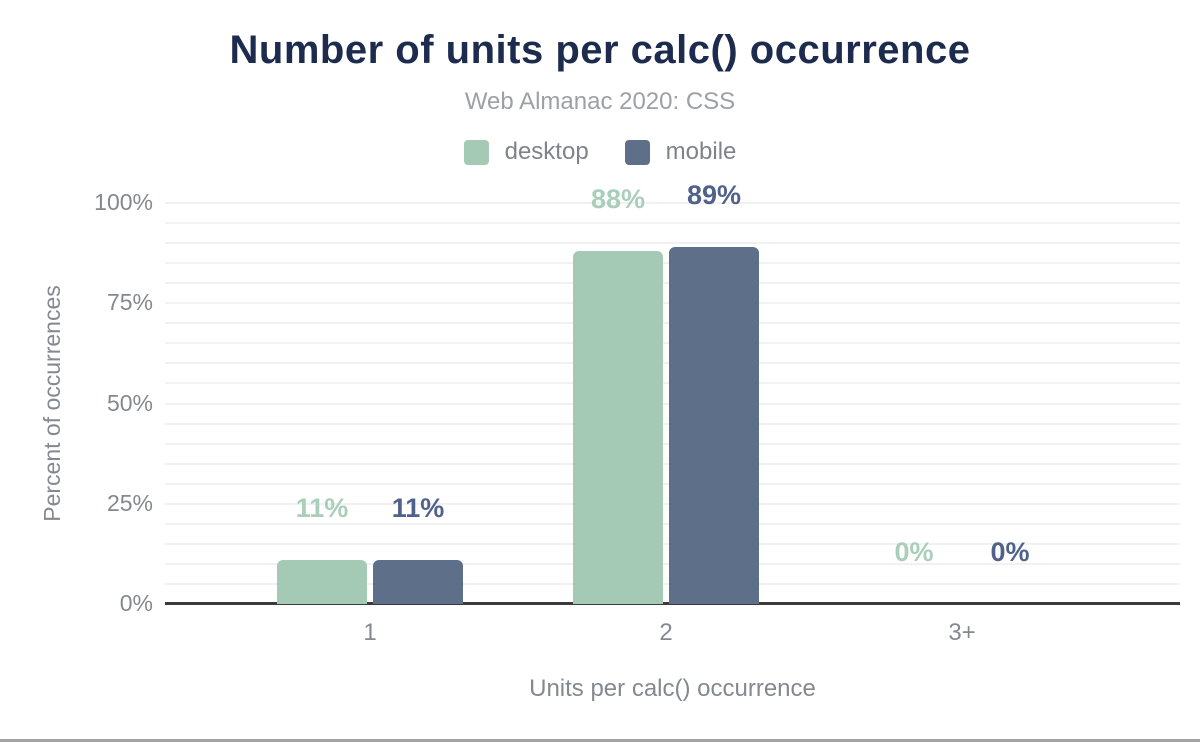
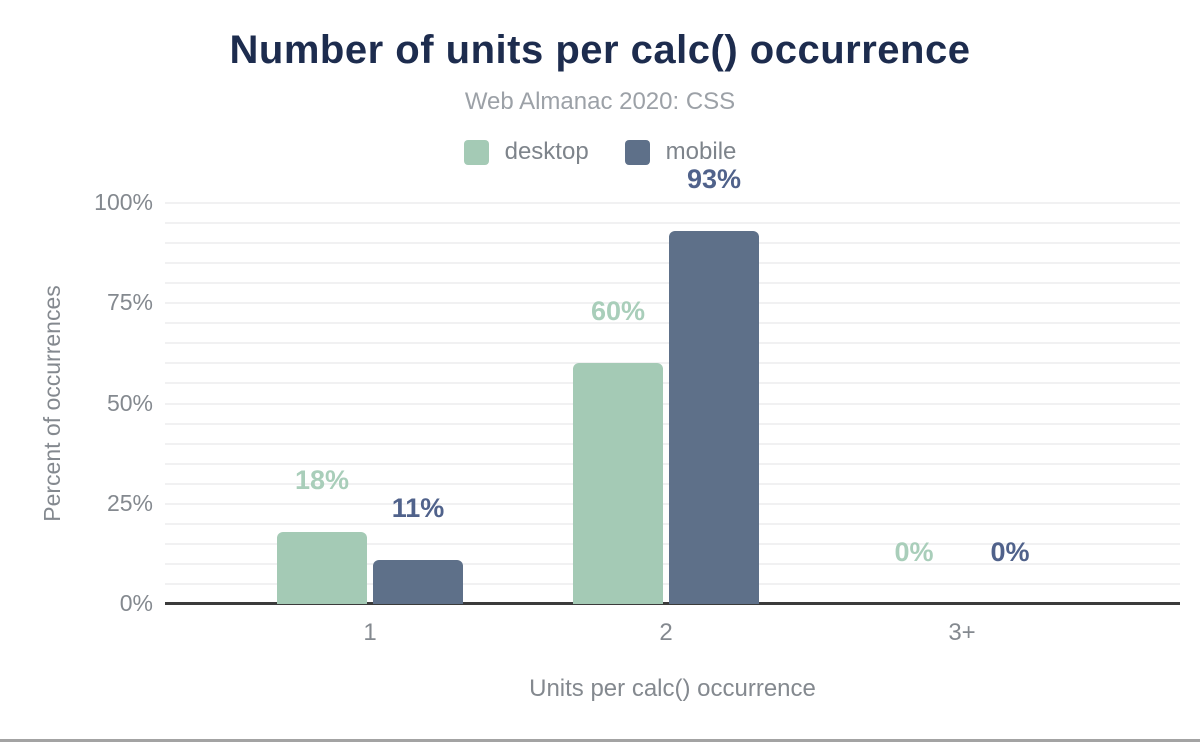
desktop/1: 11% -> 18%
desktop/2: 88% -> 60%
mobile/2: 89% -> 93%
